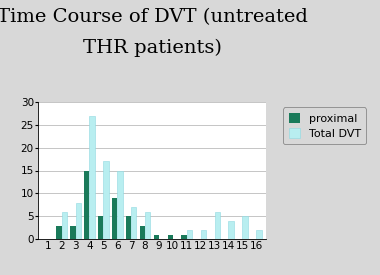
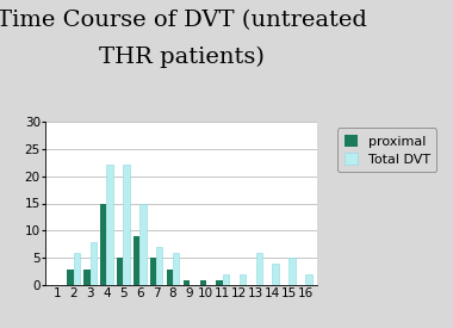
Total DVT/4: 27 -> 22
Total DVT/5: 17 -> 22
